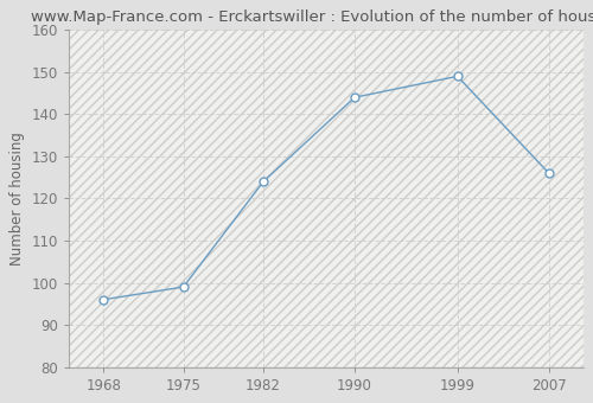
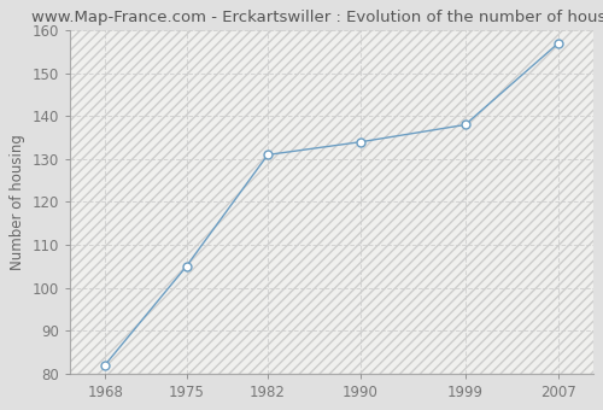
1968: 96 -> 82
1975: 99 -> 105
1982: 124 -> 131
1990: 144 -> 134
1999: 149 -> 138
2007: 126 -> 157
